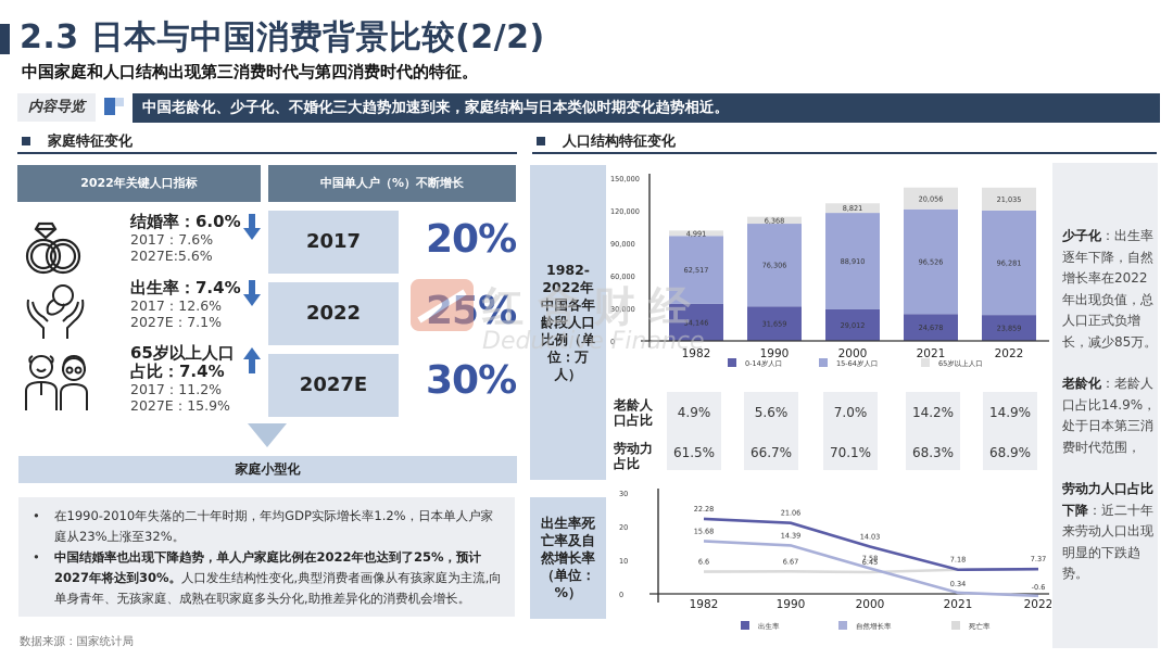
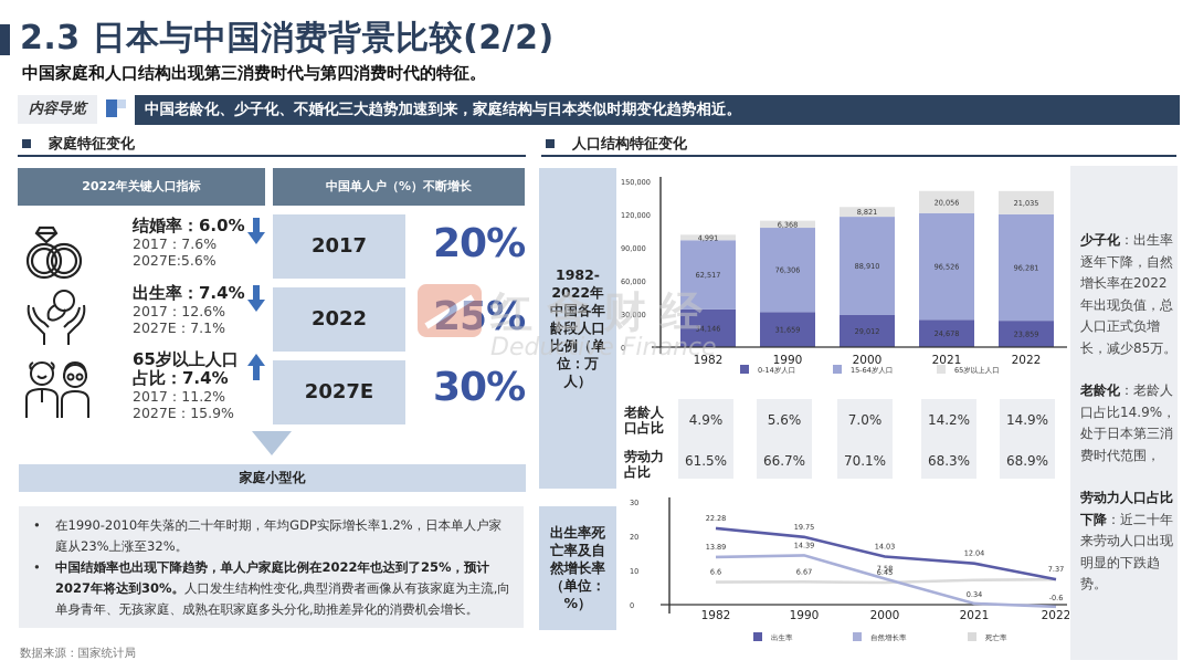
出生率死亡率及自然增长率（单位：%）/自然增长率/1982: 15.68 -> 13.89
出生率死亡率及自然增长率（单位：%）/出生率/1990: 21.06 -> 19.75
出生率死亡率及自然增长率（单位：%）/出生率/2021: 7.18 -> 12.04
